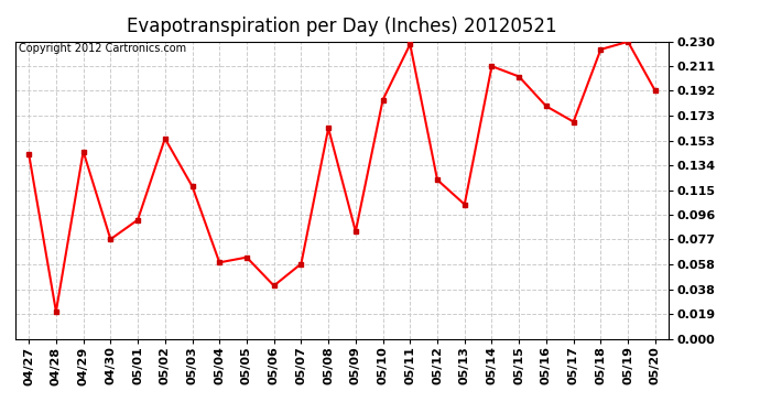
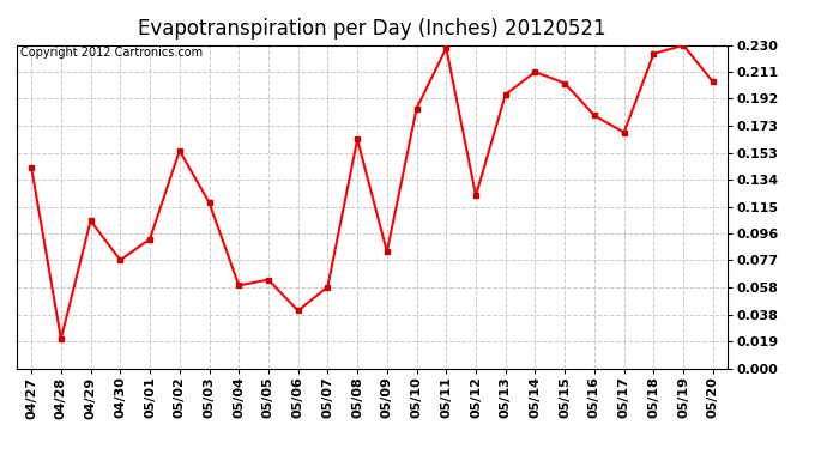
04/29: 0.145 -> 0.105
05/13: 0.104 -> 0.195
05/20: 0.192 -> 0.204
